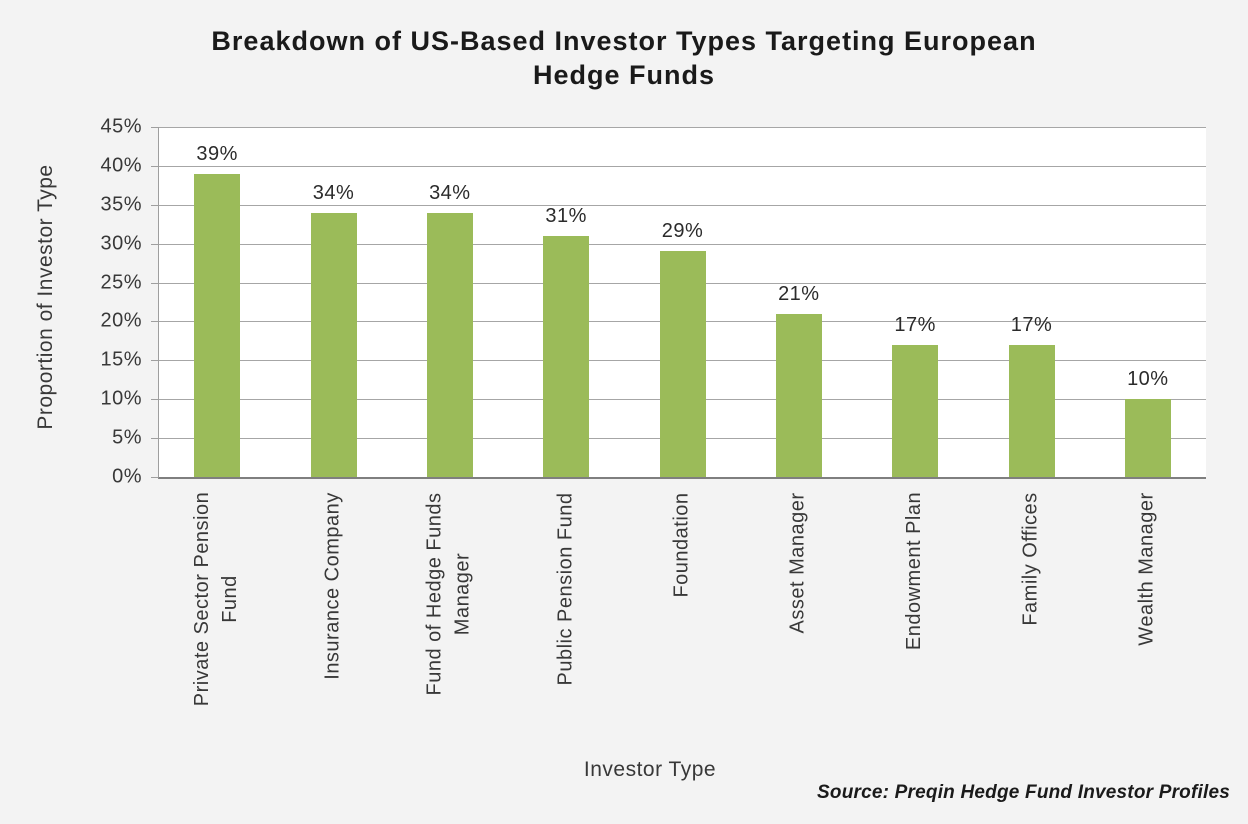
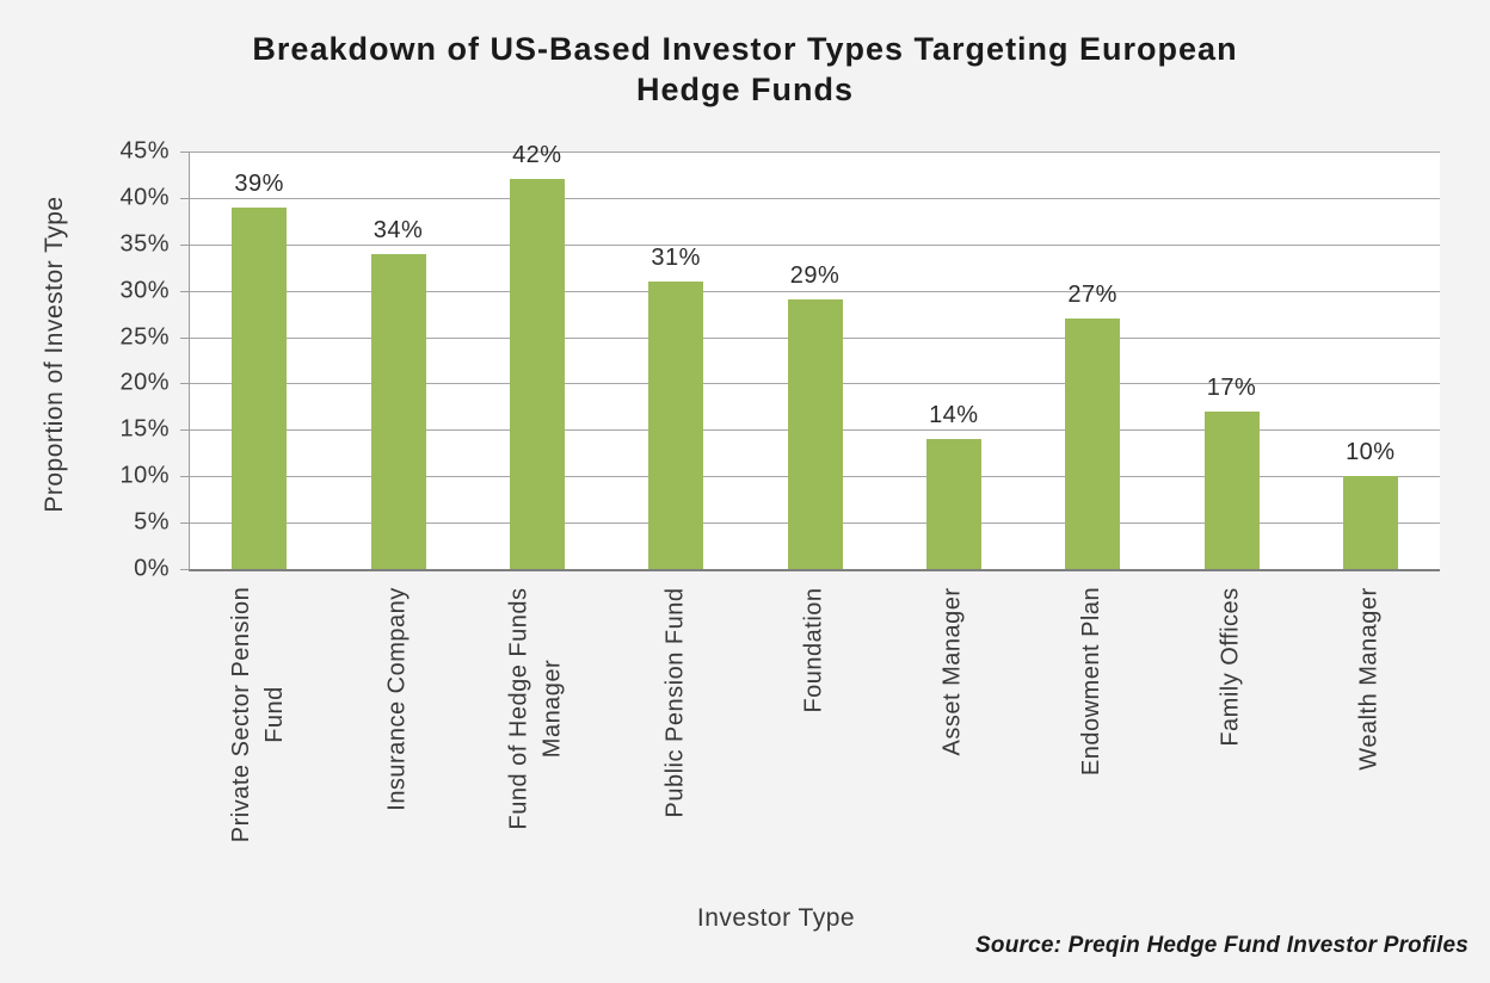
Fund of Hedge Funds Manager: 34% -> 42%
Asset Manager: 21% -> 14%
Endowment Plan: 17% -> 27%
